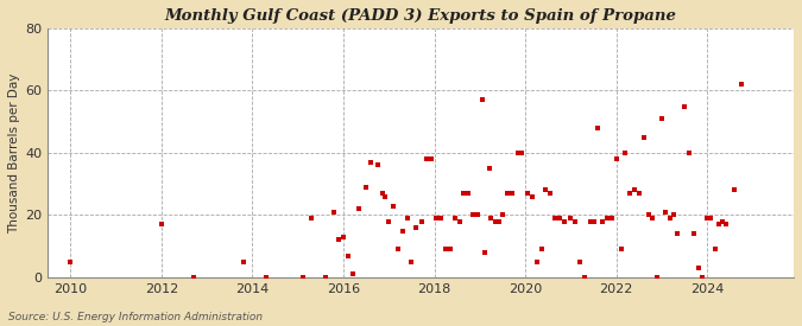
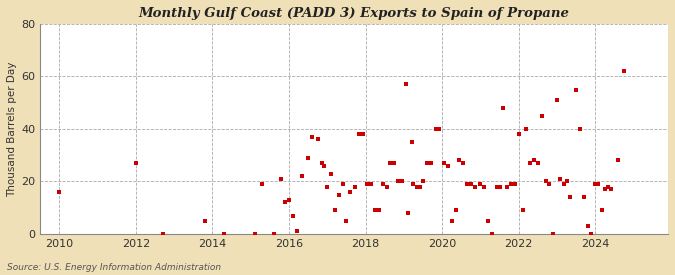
2010: 5 -> 16
2012: 17 -> 27
